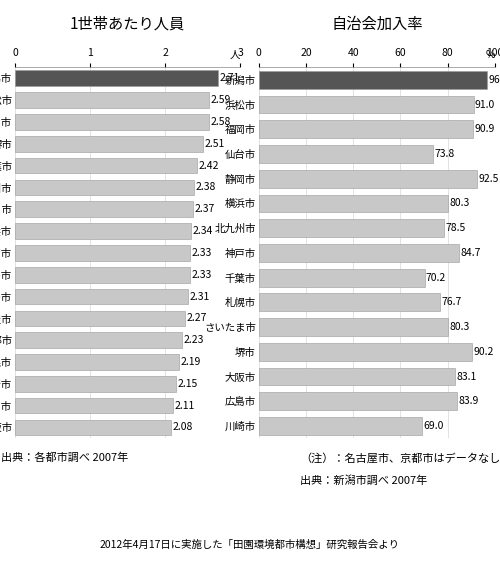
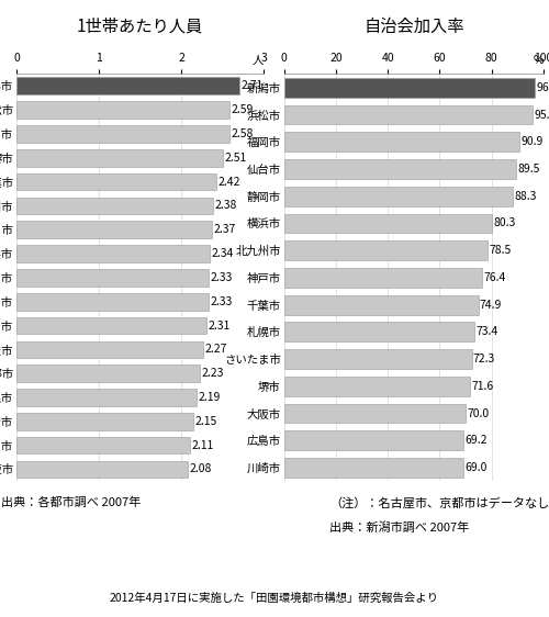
自治会加入率/浜松市: 91.0 -> 95.8
自治会加入率/仙台市: 73.8 -> 89.5
自治会加入率/静岡市: 92.5 -> 88.3
自治会加入率/神戸市: 84.7 -> 76.4
自治会加入率/千葉市: 70.2 -> 74.9
自治会加入率/札幌市: 76.7 -> 73.4
自治会加入率/さいたま市: 80.3 -> 72.3
自治会加入率/堺市: 90.2 -> 71.6
自治会加入率/大阪市: 83.1 -> 70.0
自治会加入率/広島市: 83.9 -> 69.2
